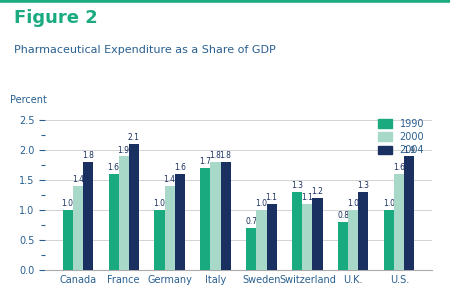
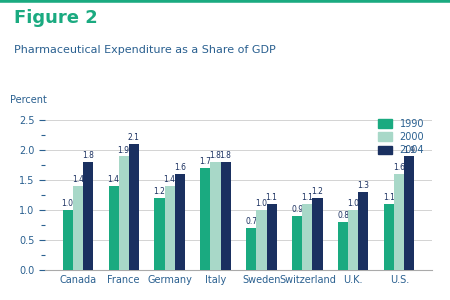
1990/France: 1.6 -> 1.4
1990/Germany: 1.0 -> 1.2
1990/Switzerland: 1.3 -> 0.9
1990/U.S.: 1.0 -> 1.1
